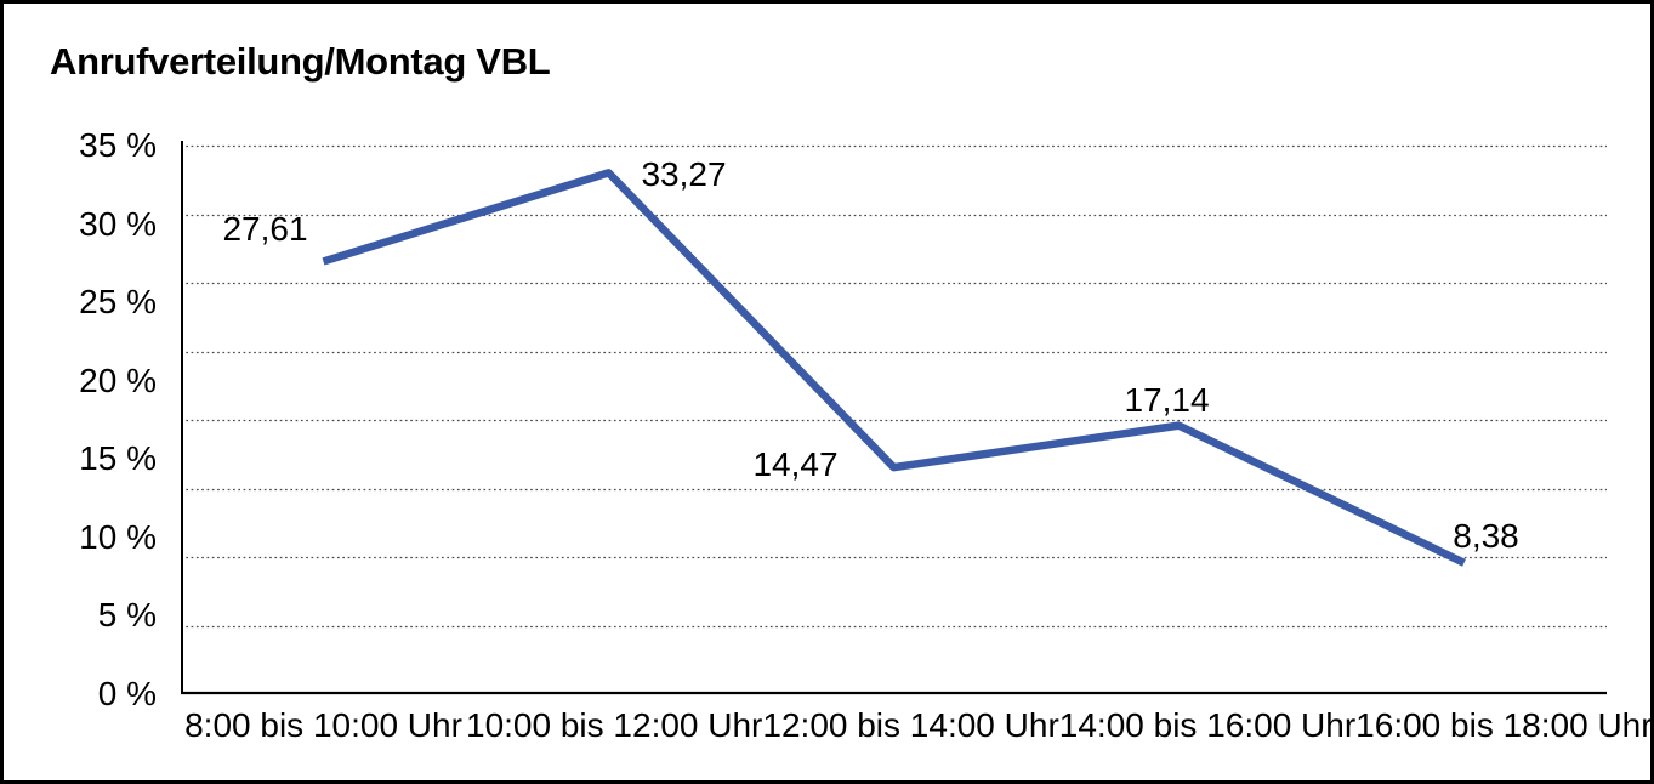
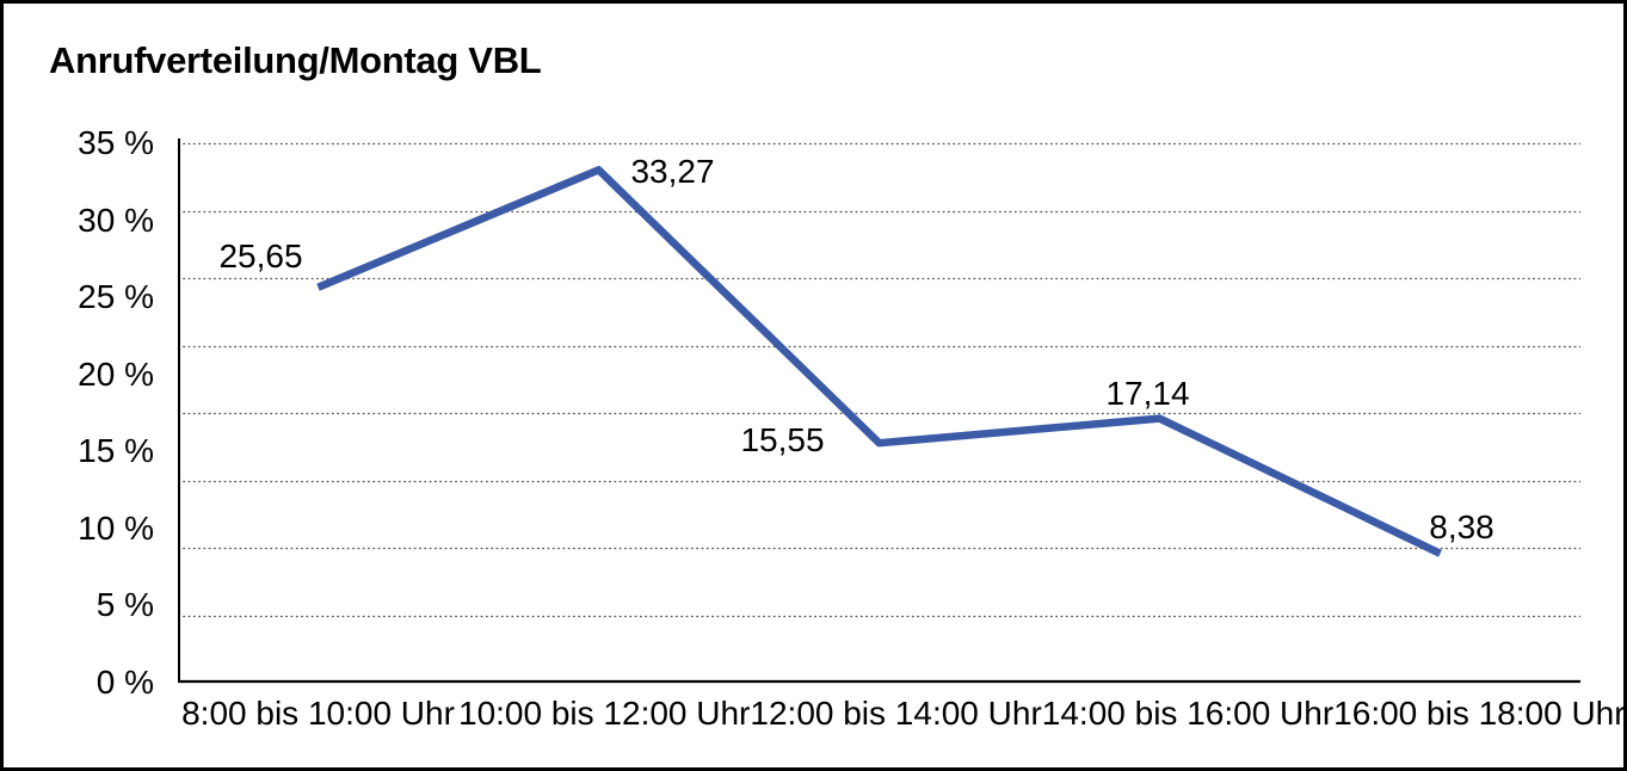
8:00 bis 10:00 Uhr: 27,61 -> 25,65
12:00 bis 14:00 Uhr: 14,47 -> 15,55
